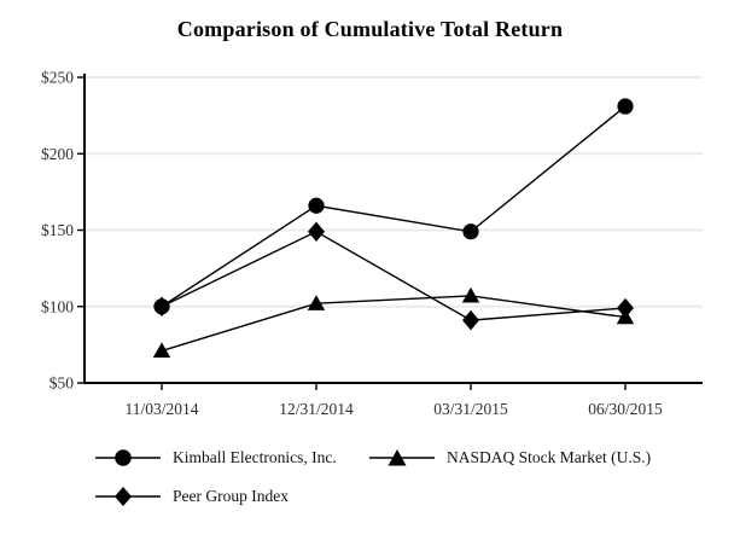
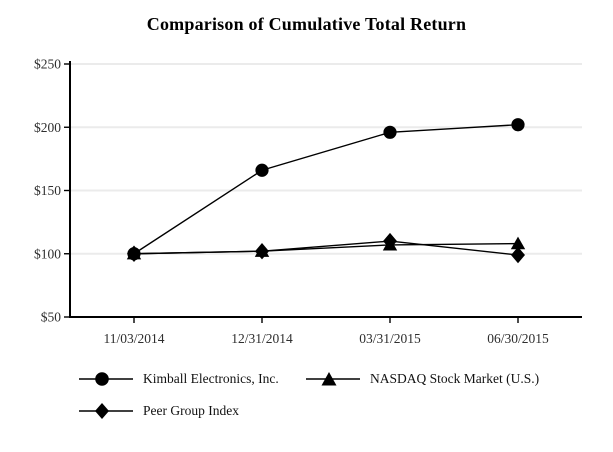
NASDAQ Stock Market (U.S.)/11/03/2014: $71 -> $100
Peer Group Index/12/31/2014: $149 -> $102
Kimball Electronics, Inc./03/31/2015: $149 -> $196
Peer Group Index/03/31/2015: $91 -> $110
Kimball Electronics, Inc./06/30/2015: $231 -> $202
NASDAQ Stock Market (U.S.)/06/30/2015: $93 -> $108
